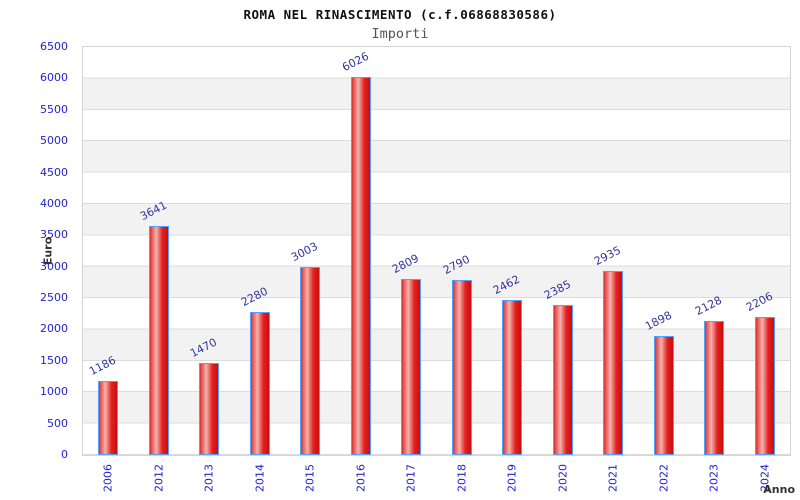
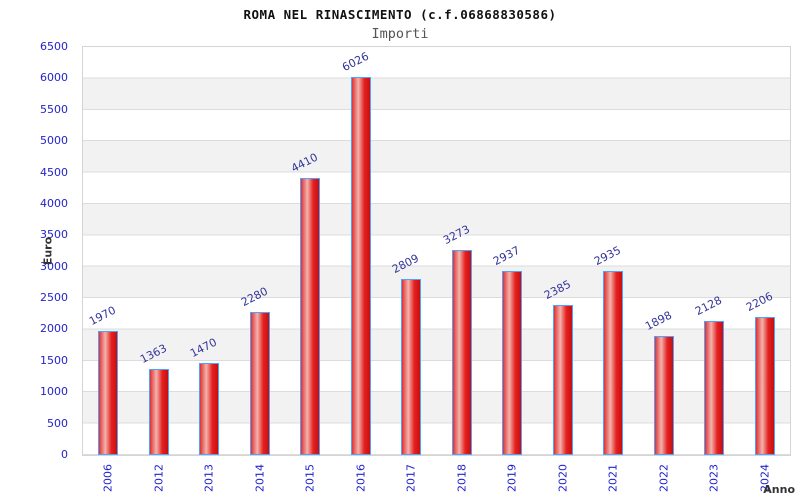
2006: 1186 -> 1970
2012: 3641 -> 1363
2015: 3003 -> 4410
2018: 2790 -> 3273
2019: 2462 -> 2937
